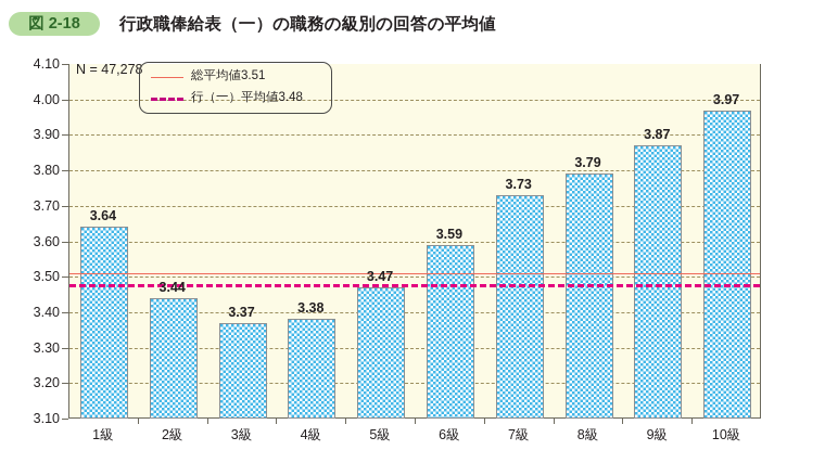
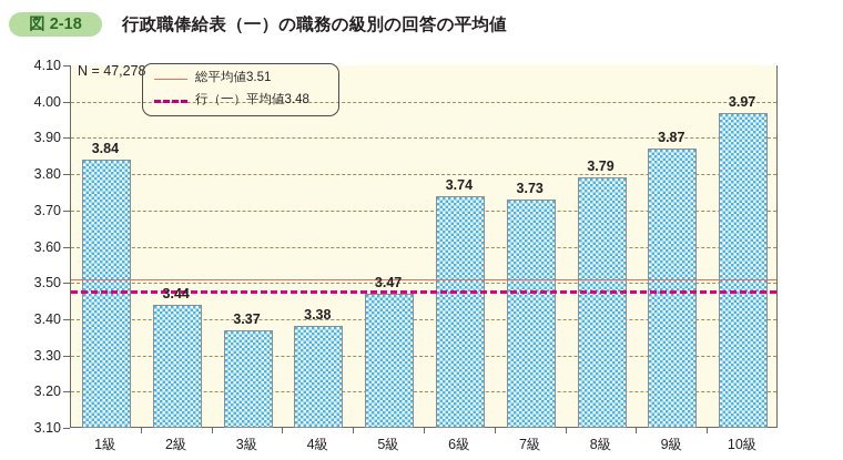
1級: 3.64 -> 3.84
6級: 3.59 -> 3.74
